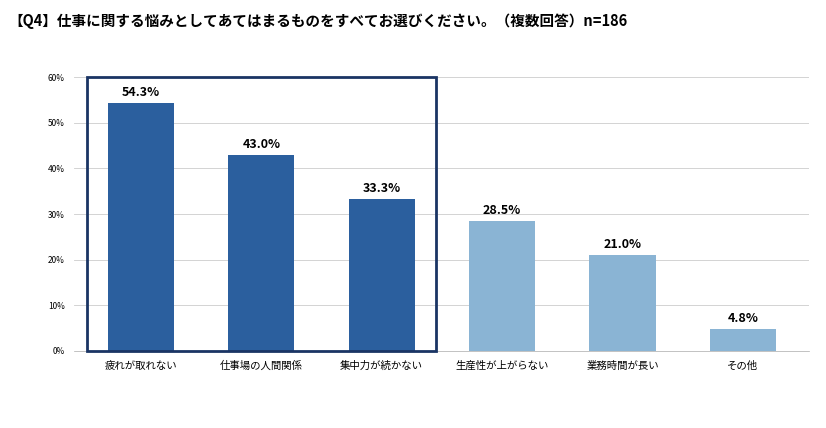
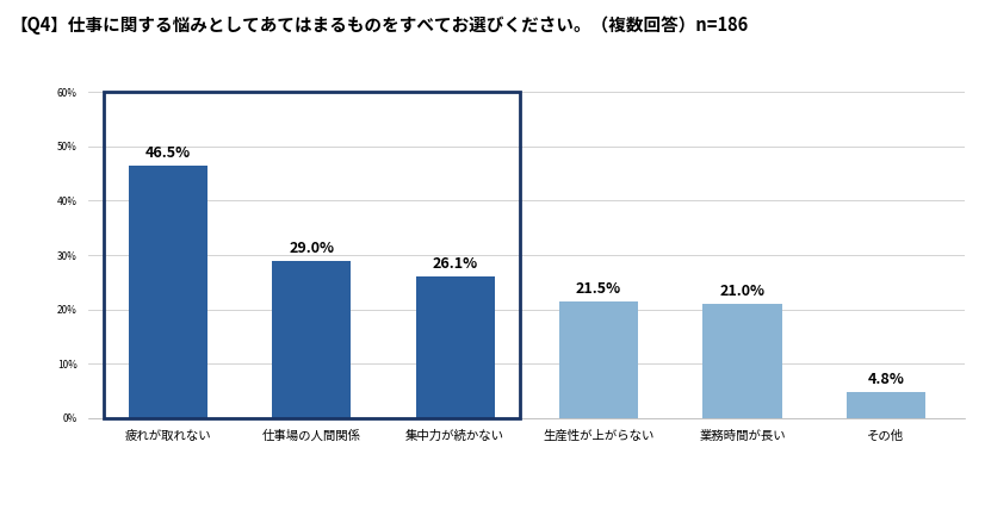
疲れが取れない: 54.3% -> 46.5%
仕事場の人間関係: 43.0% -> 29.0%
集中力が続かない: 33.3% -> 26.1%
生産性が上がらない: 28.5% -> 21.5%
